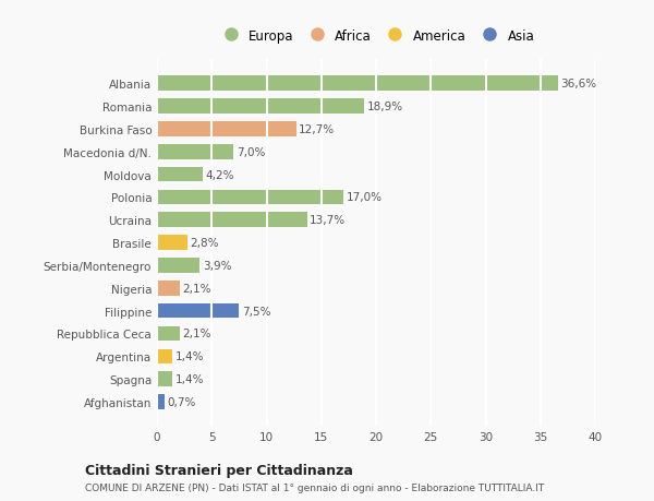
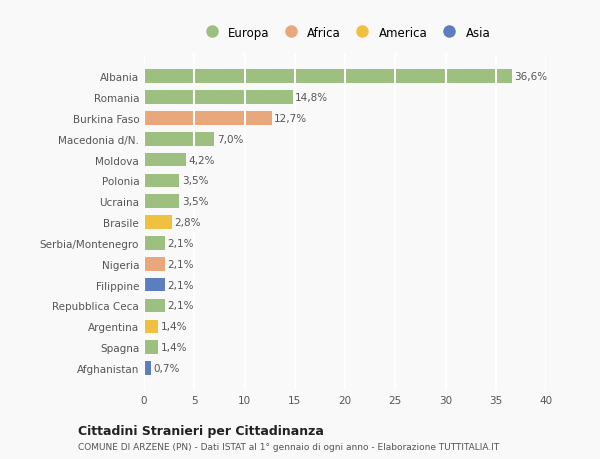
Romania: 18,9% -> 14,8%
Polonia: 17,0% -> 3,5%
Ucraina: 13,7% -> 3,5%
Serbia/Montenegro: 3,9% -> 2,1%
Filippine: 7,5% -> 2,1%
